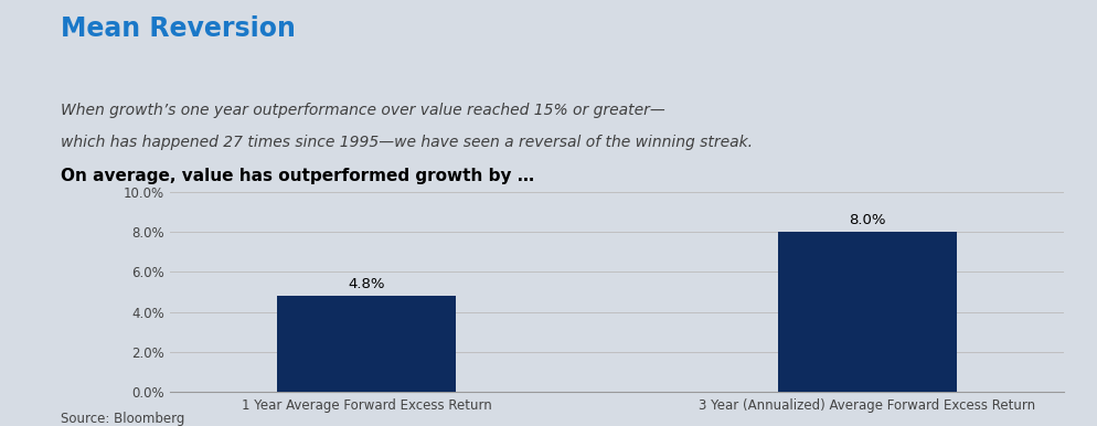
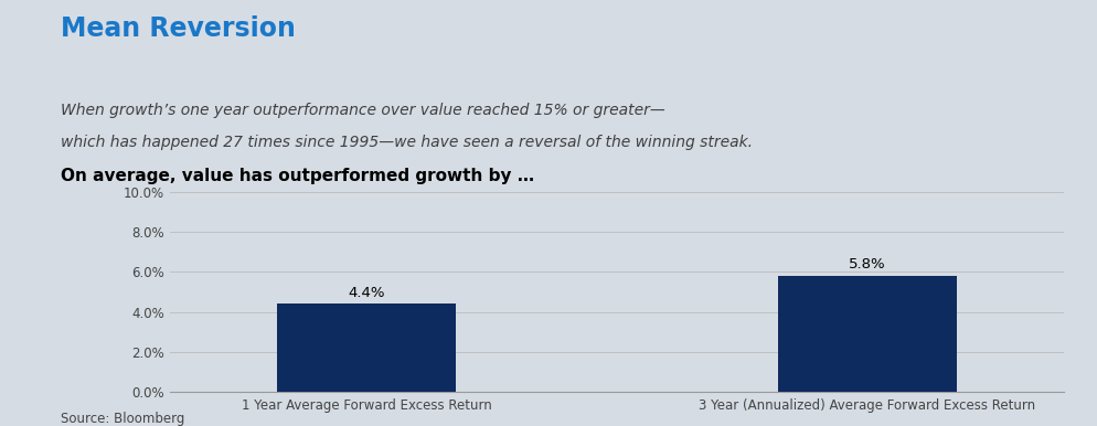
1 Year Average Forward Excess Return: 4.8% -> 4.4%
3 Year (Annualized) Average Forward Excess Return: 8.0% -> 5.8%
